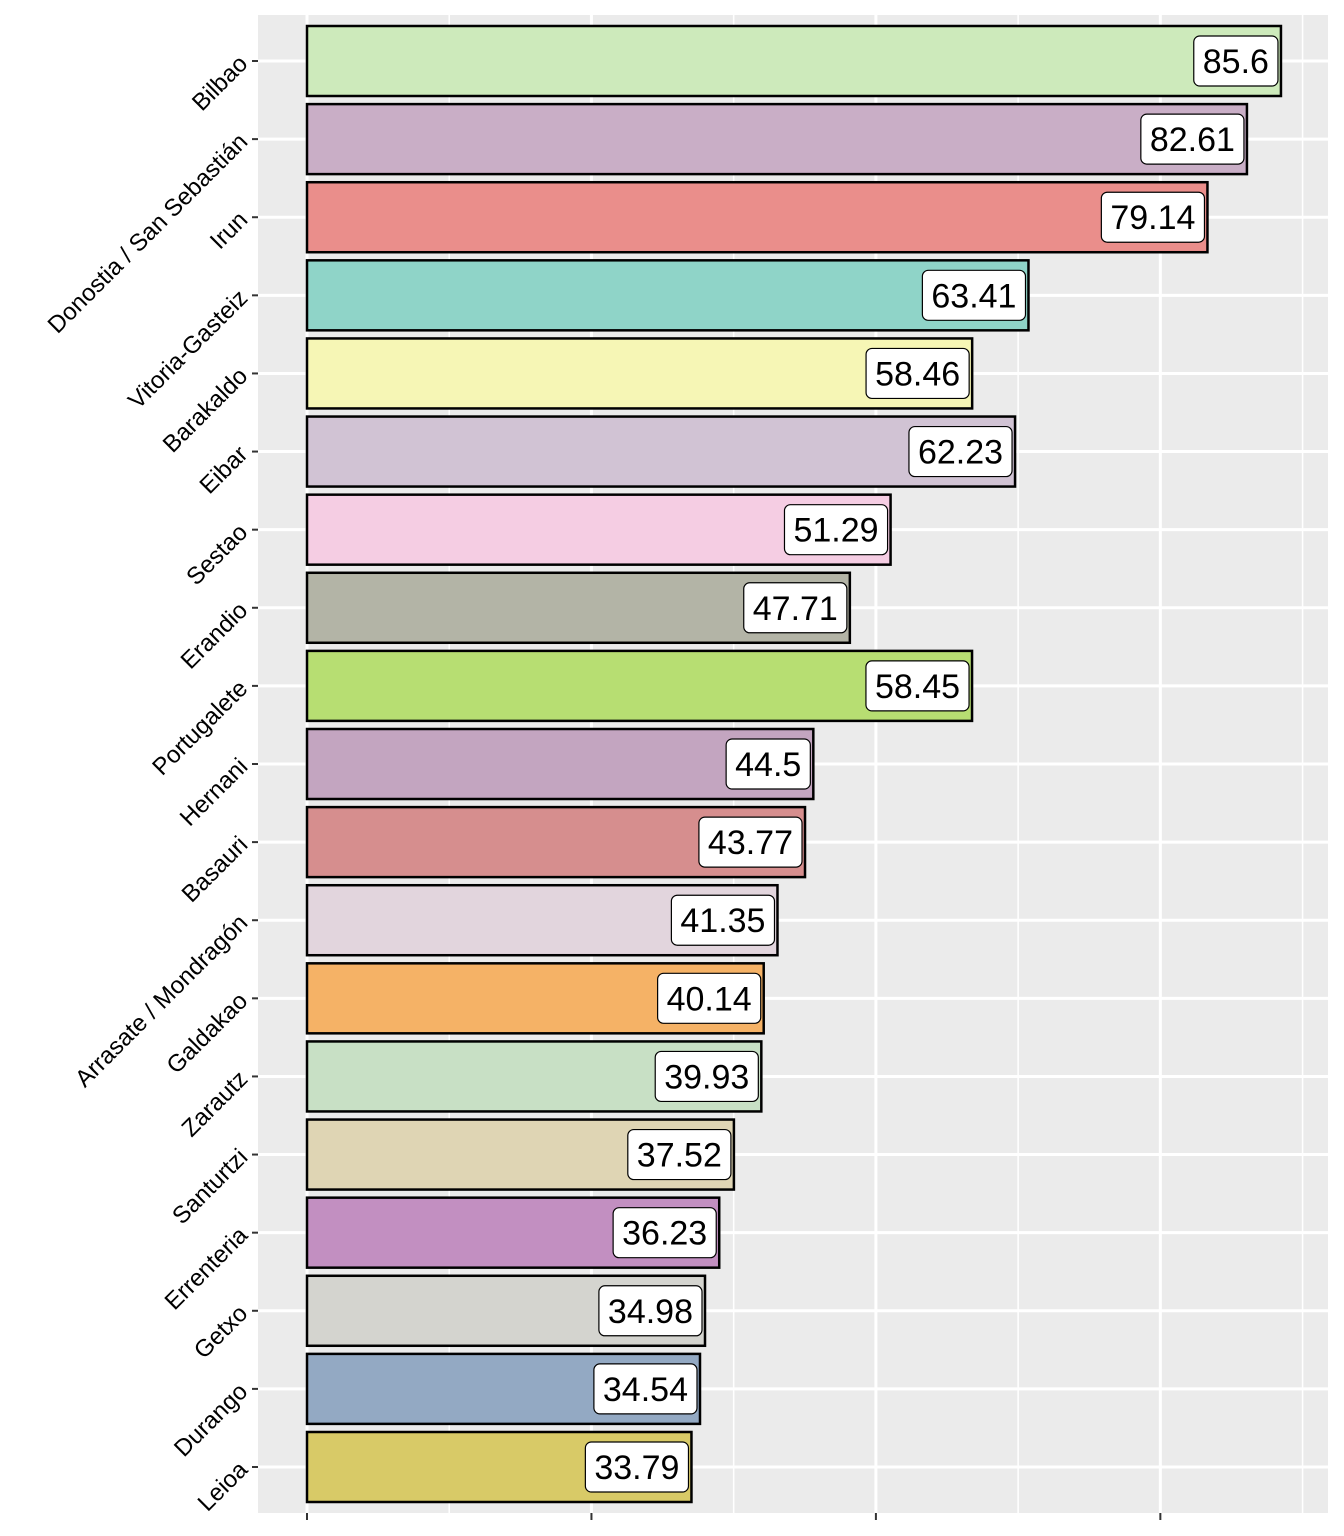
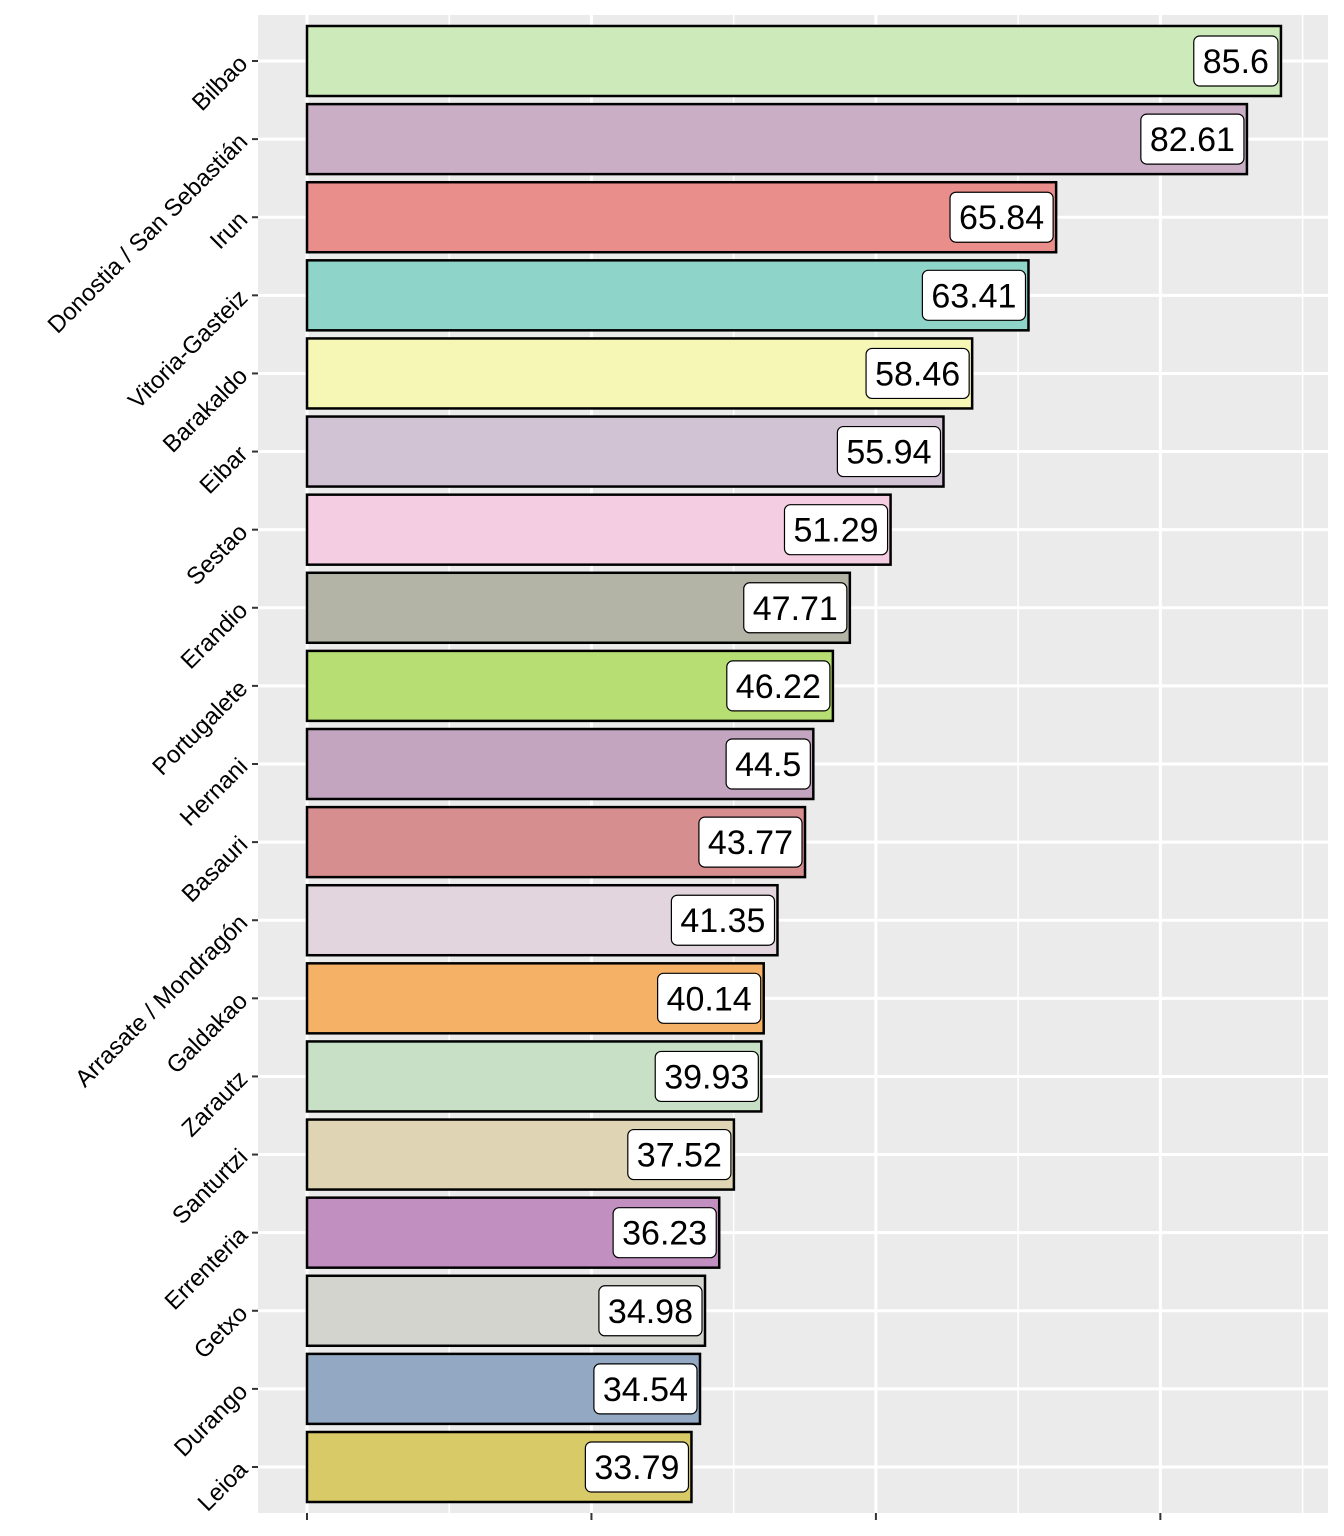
Irun: 79.14 -> 65.84
Eibar: 62.23 -> 55.94
Portugalete: 58.45 -> 46.22
